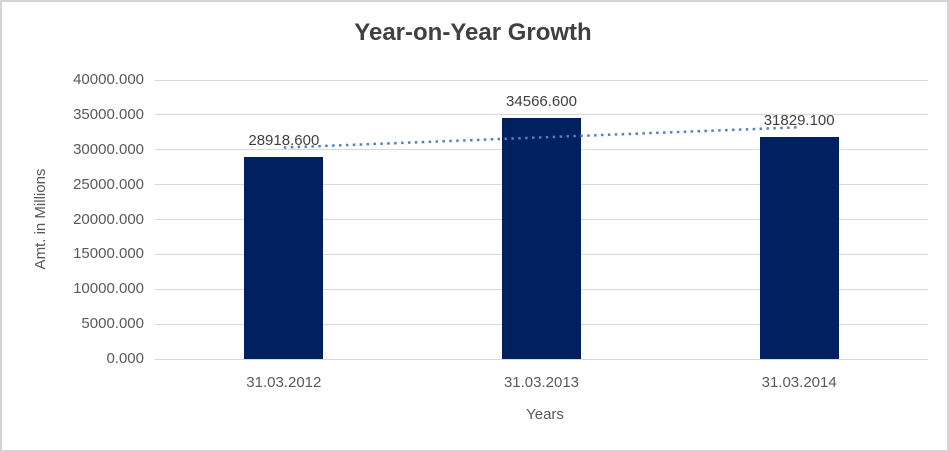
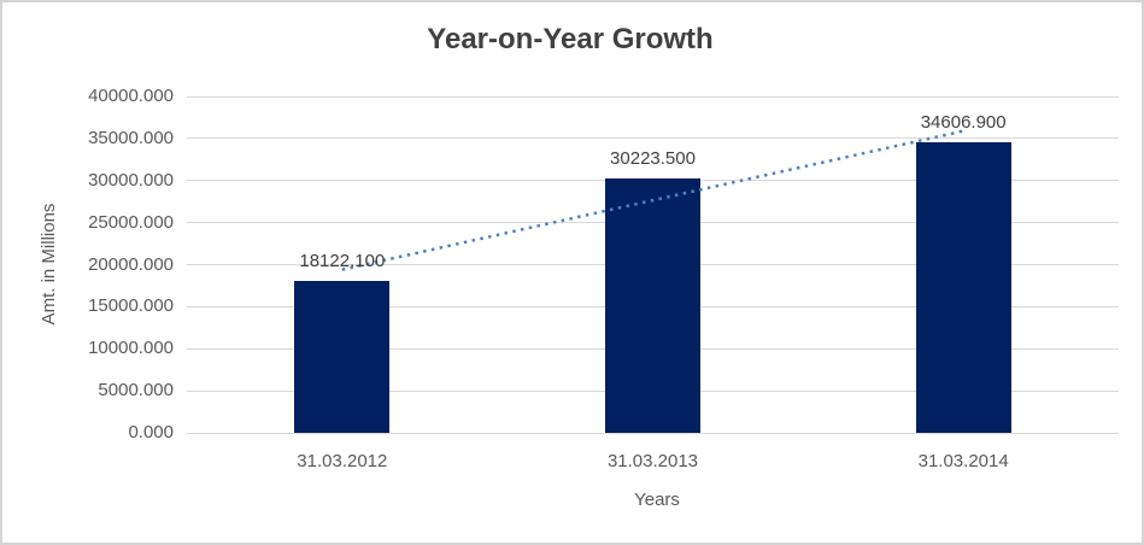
31.03.2012: 28918.600 -> 18122.100
31.03.2013: 34566.600 -> 30223.500
31.03.2014: 31829.100 -> 34606.900
